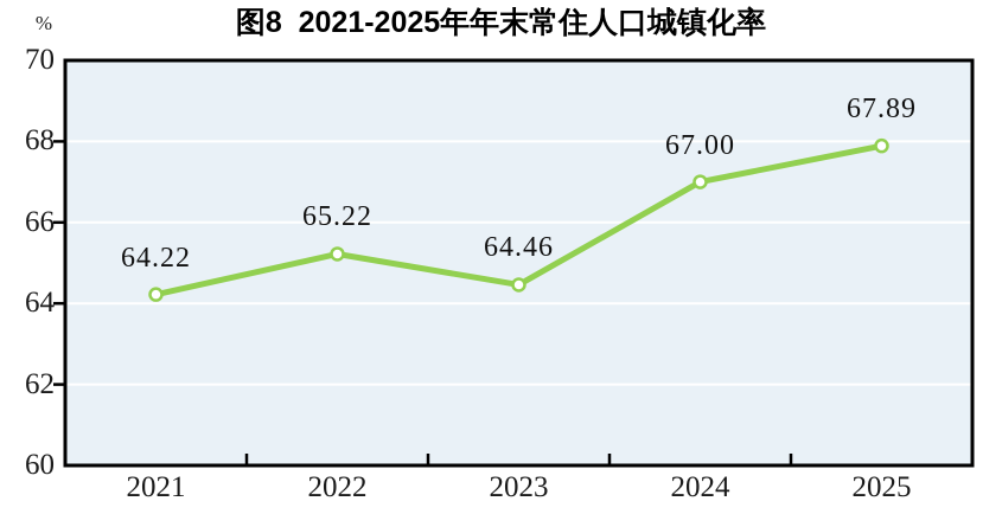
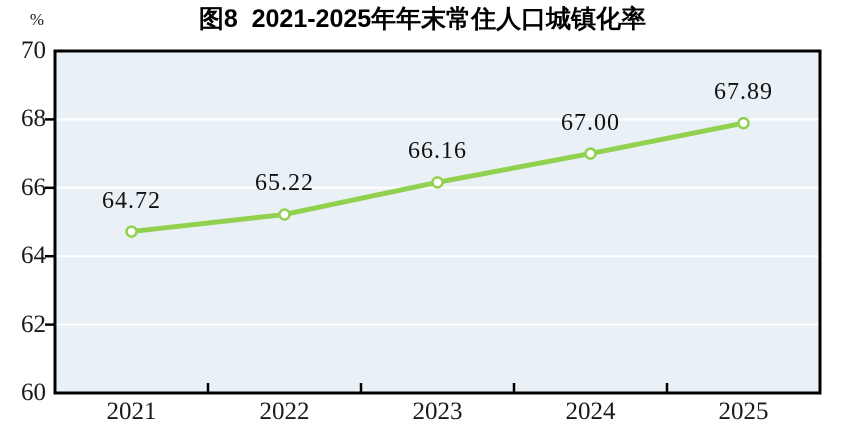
2021: 64.22 -> 64.72
2023: 64.46 -> 66.16
